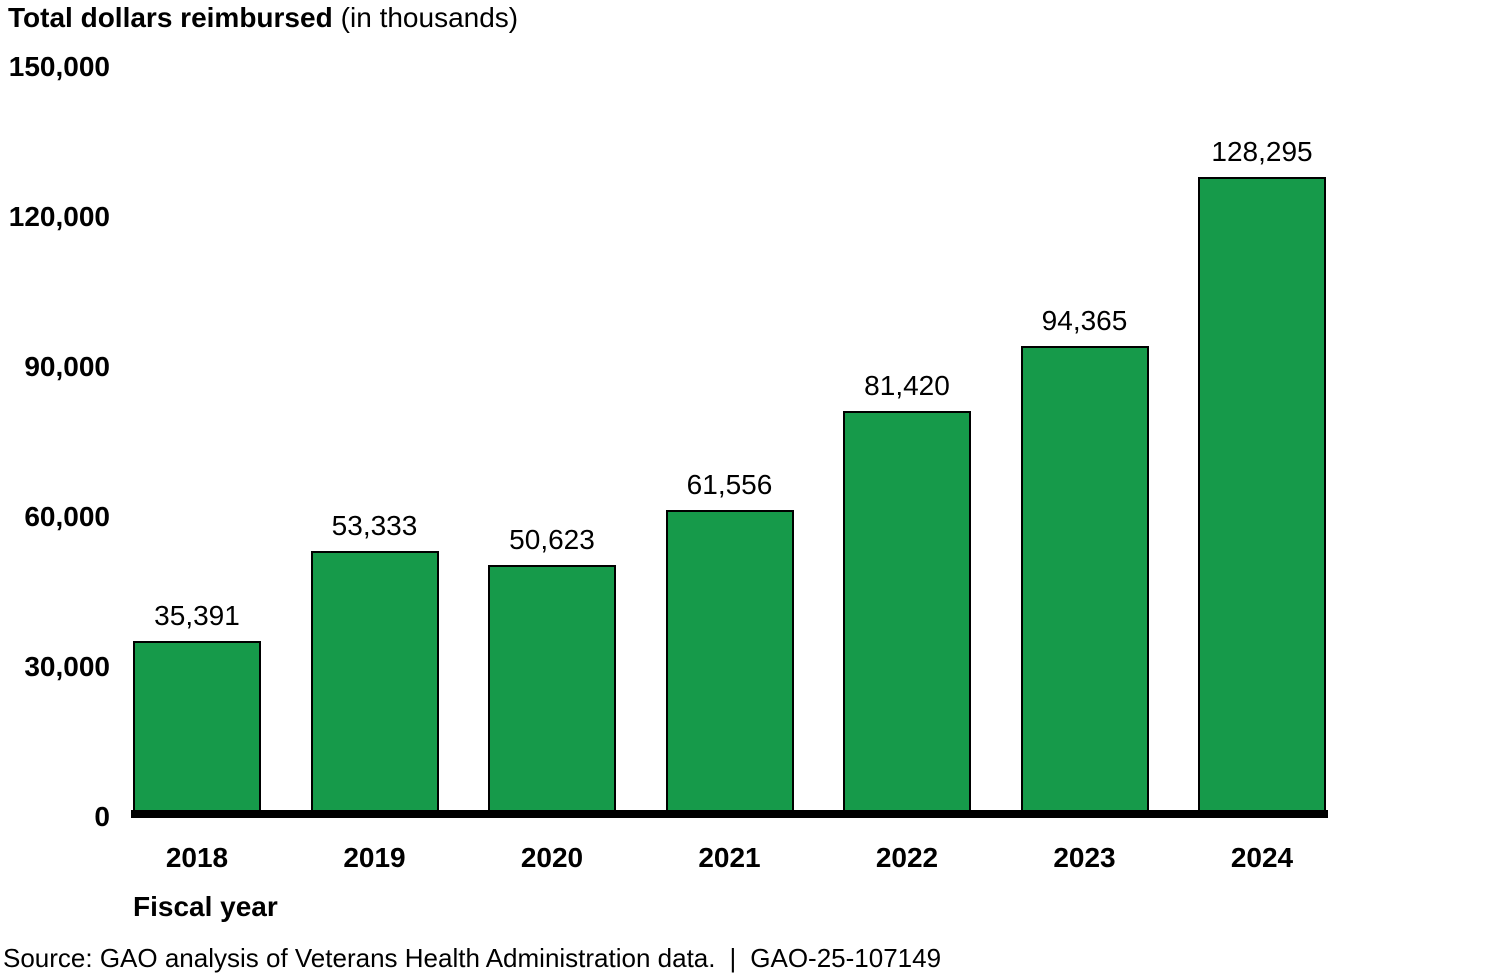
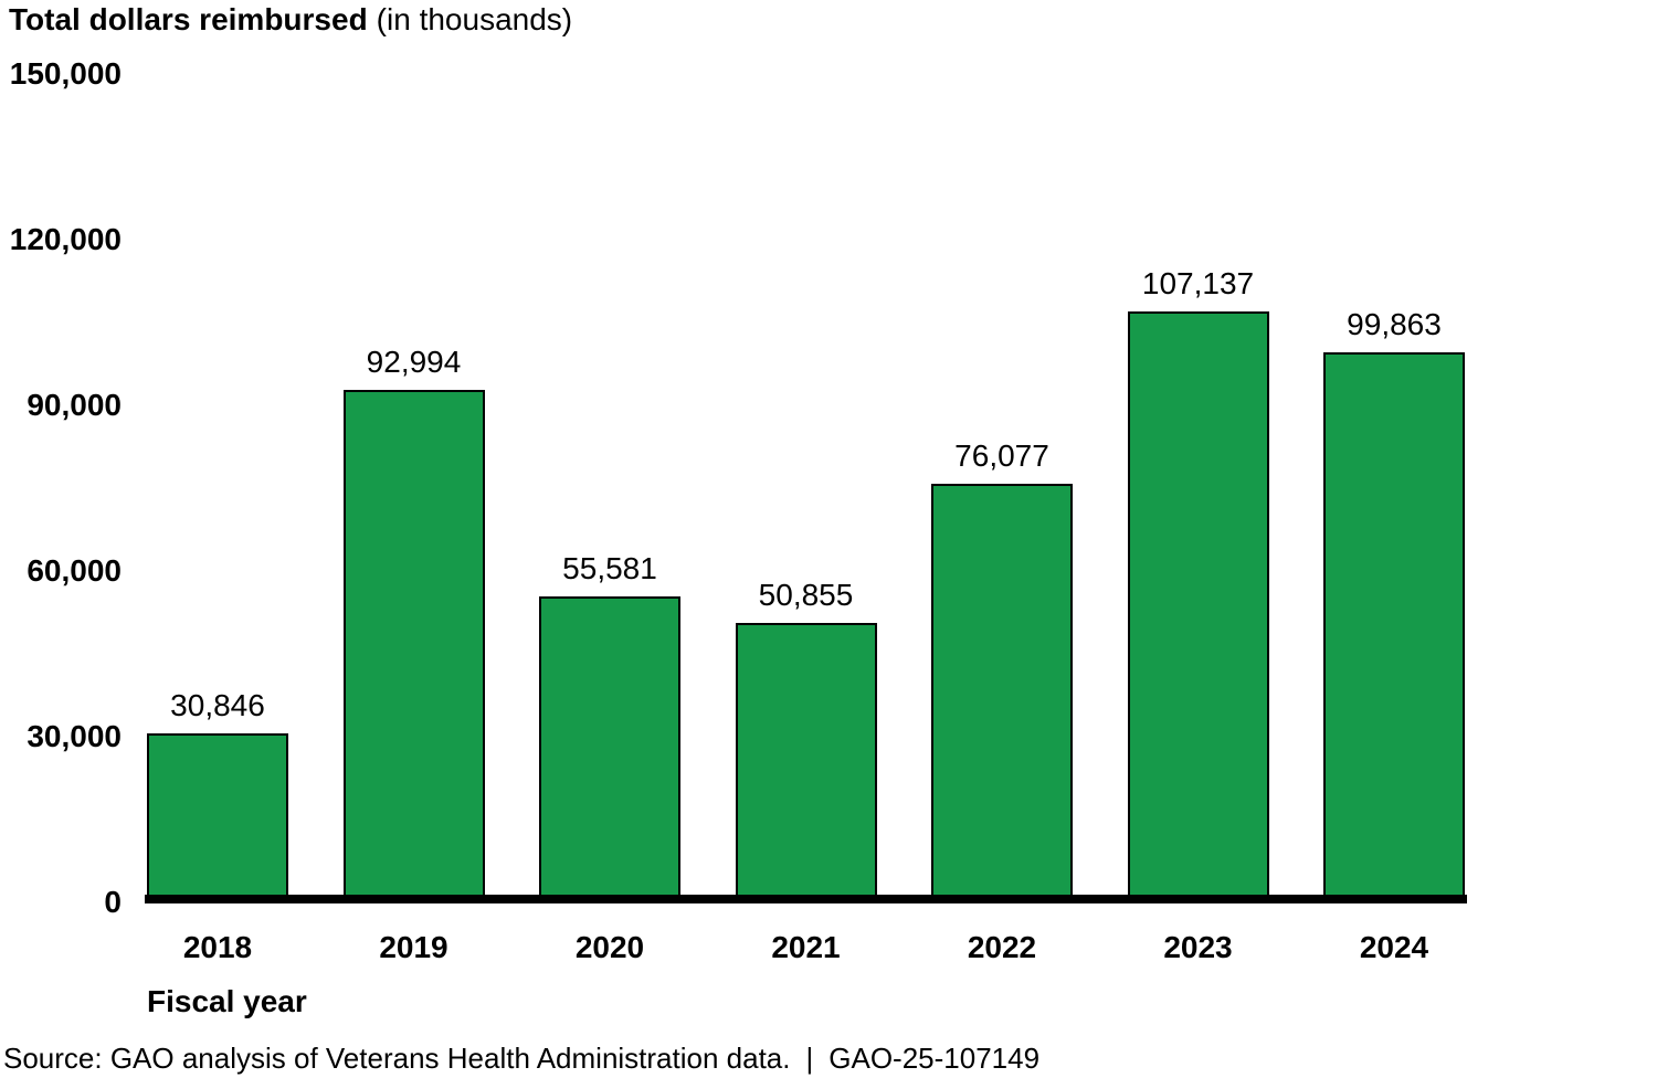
2018: 35,391 -> 30,846
2019: 53,333 -> 92,994
2020: 50,623 -> 55,581
2021: 61,556 -> 50,855
2022: 81,420 -> 76,077
2023: 94,365 -> 107,137
2024: 128,295 -> 99,863
